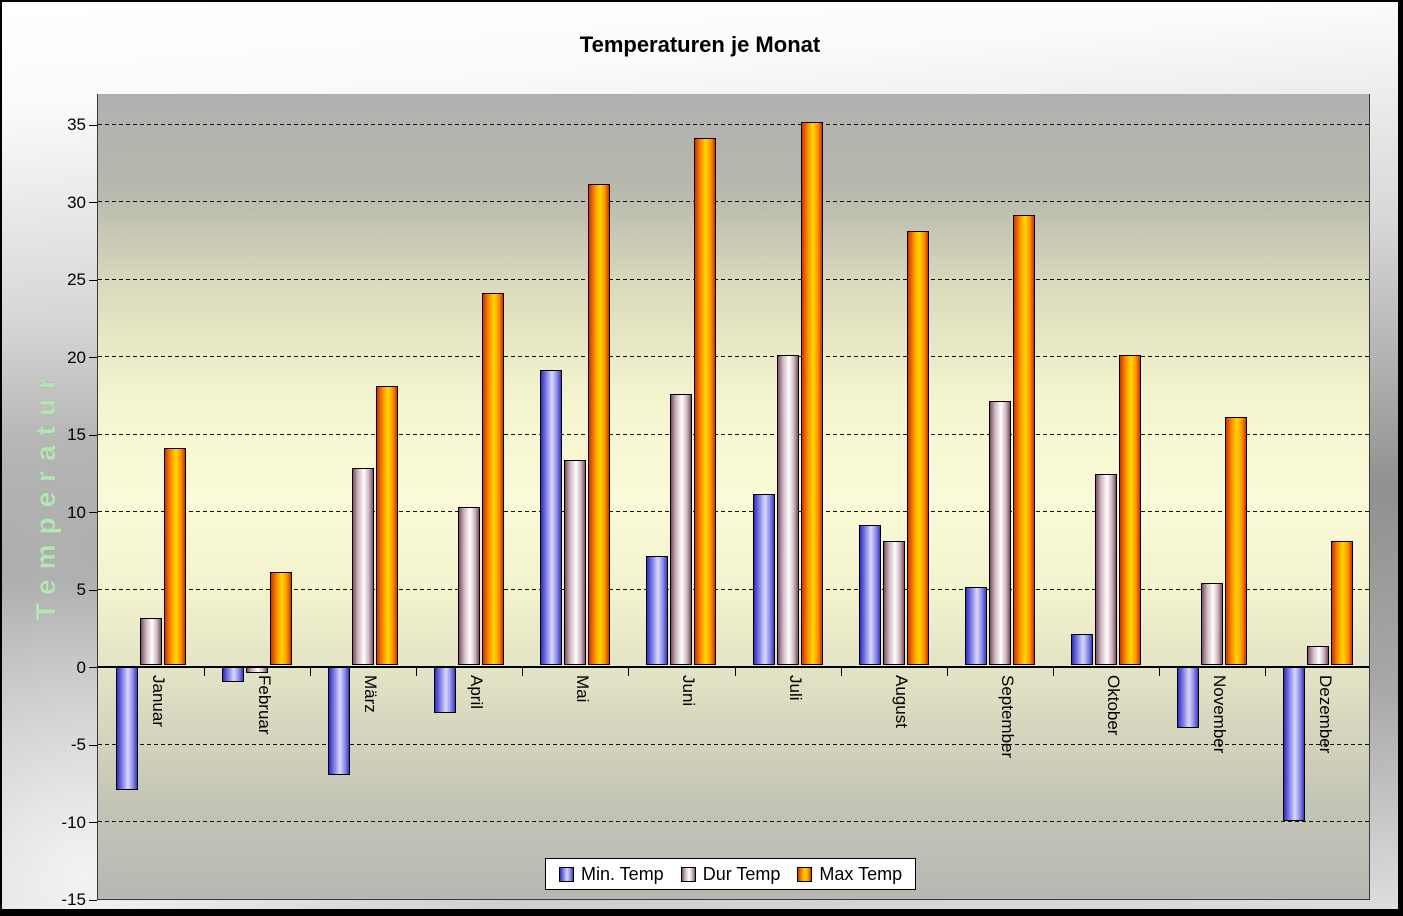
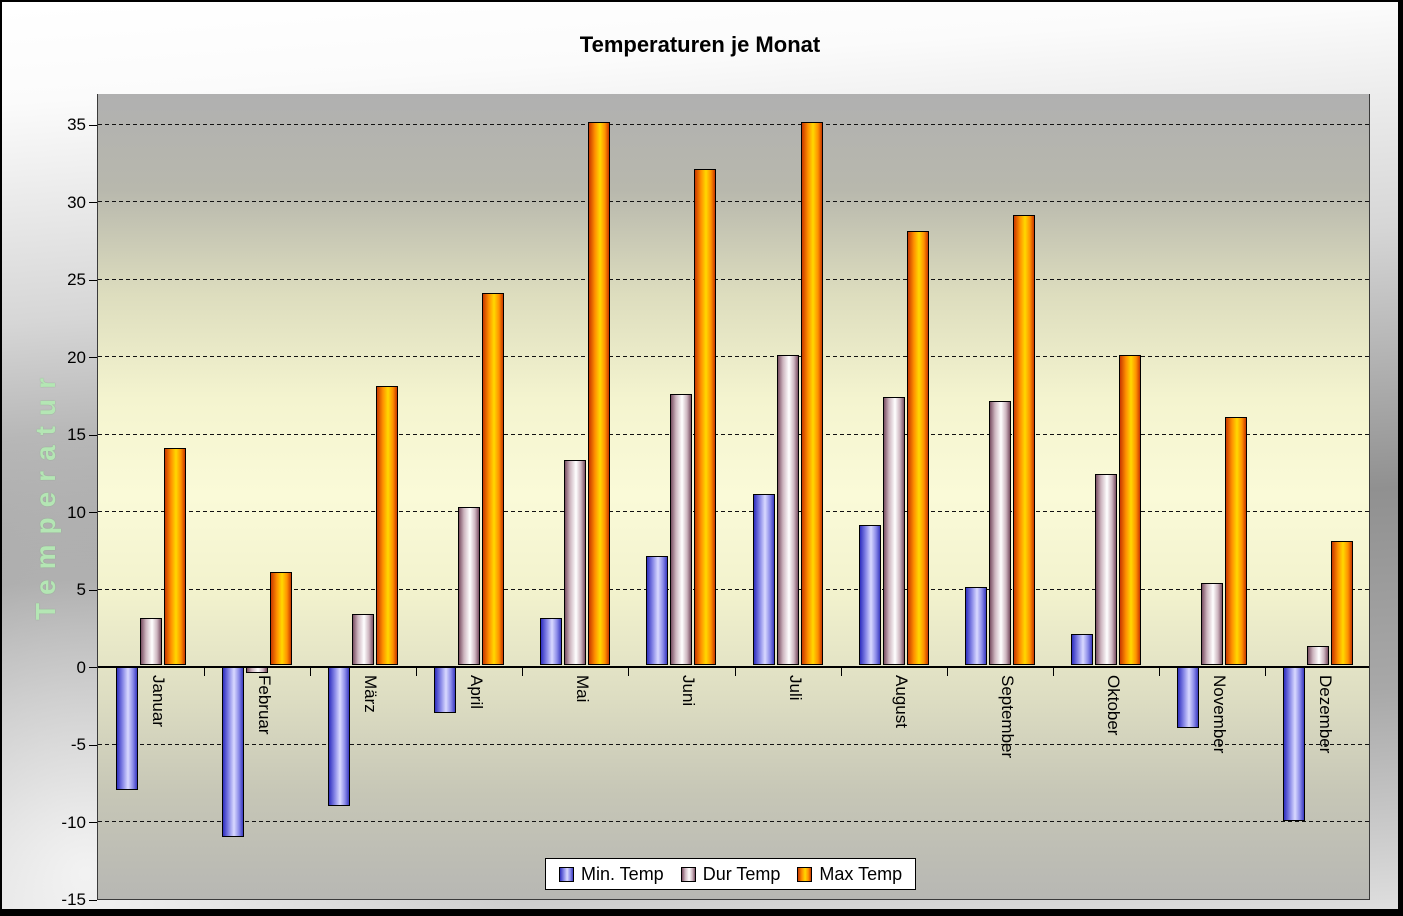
Min. Temp/Februar: -1 -> -11
Min. Temp/März: -7 -> -9
Dur Temp/März: 12.7 -> 3.3
Min. Temp/Mai: 19 -> 3
Max Temp/Mai: 31 -> 35
Max Temp/Juni: 34 -> 32
Dur Temp/August: 8.0 -> 17.3
